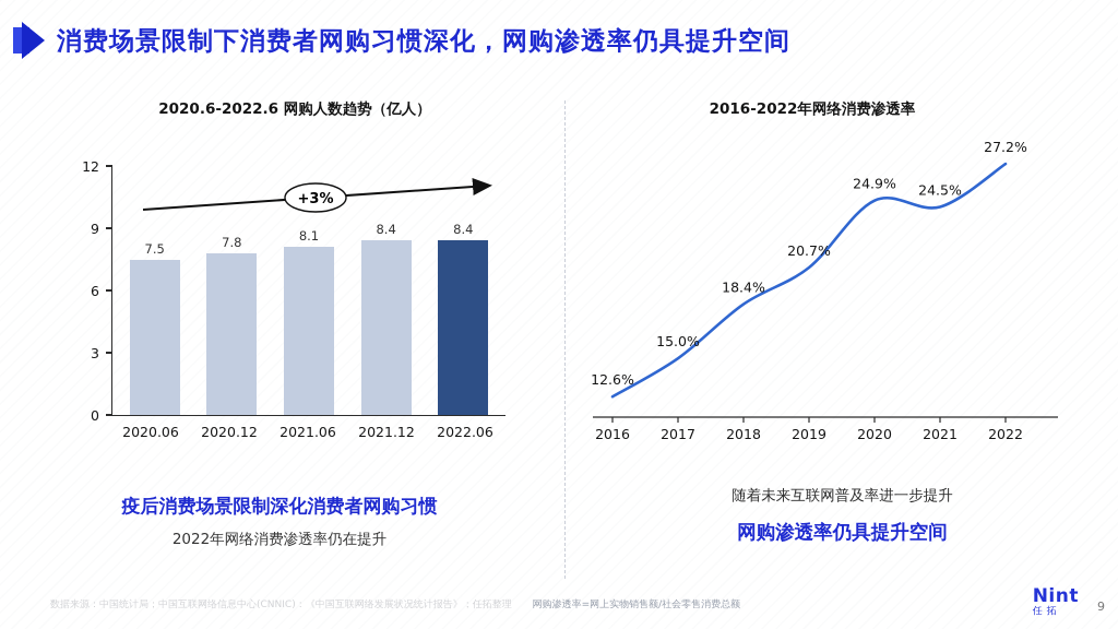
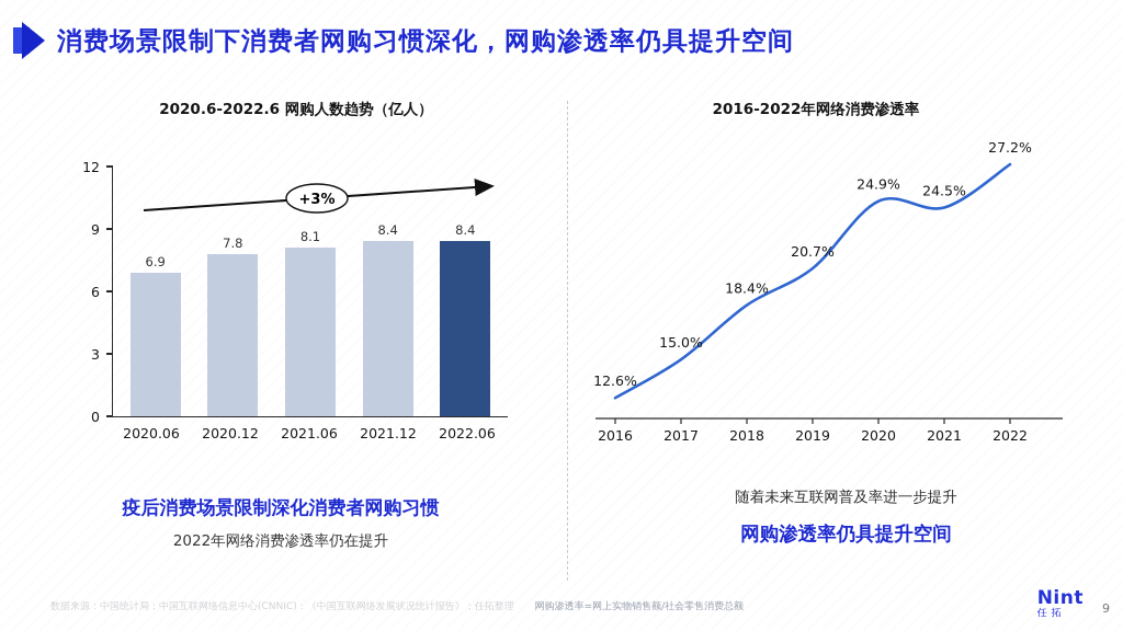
2020.6-2022.6 网购人数趋势（亿人）/2020.06: 7.5 -> 6.9
